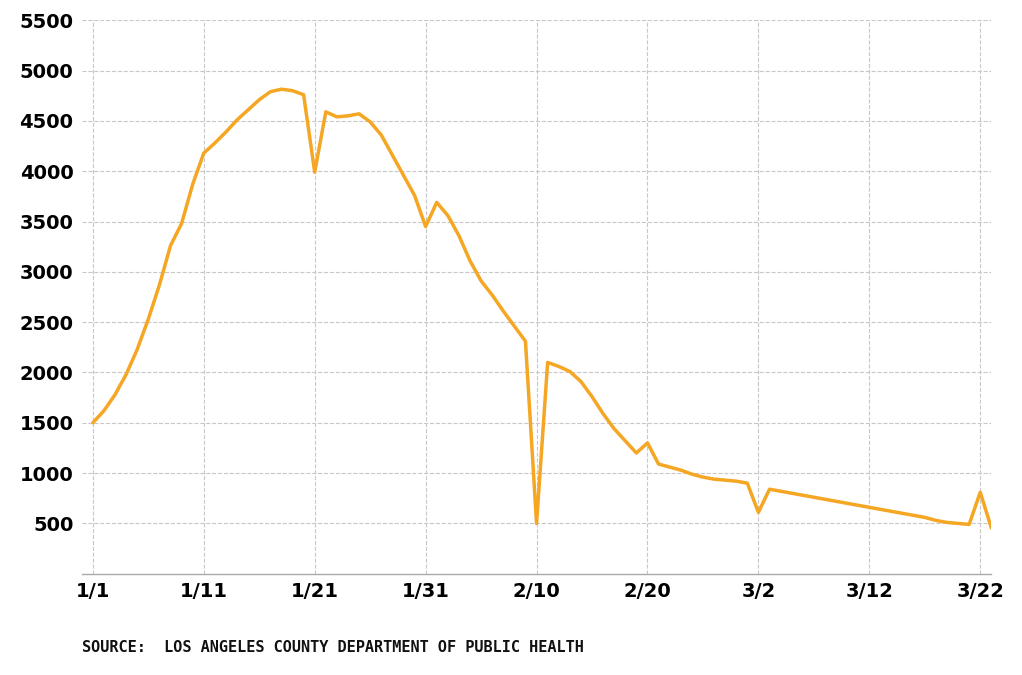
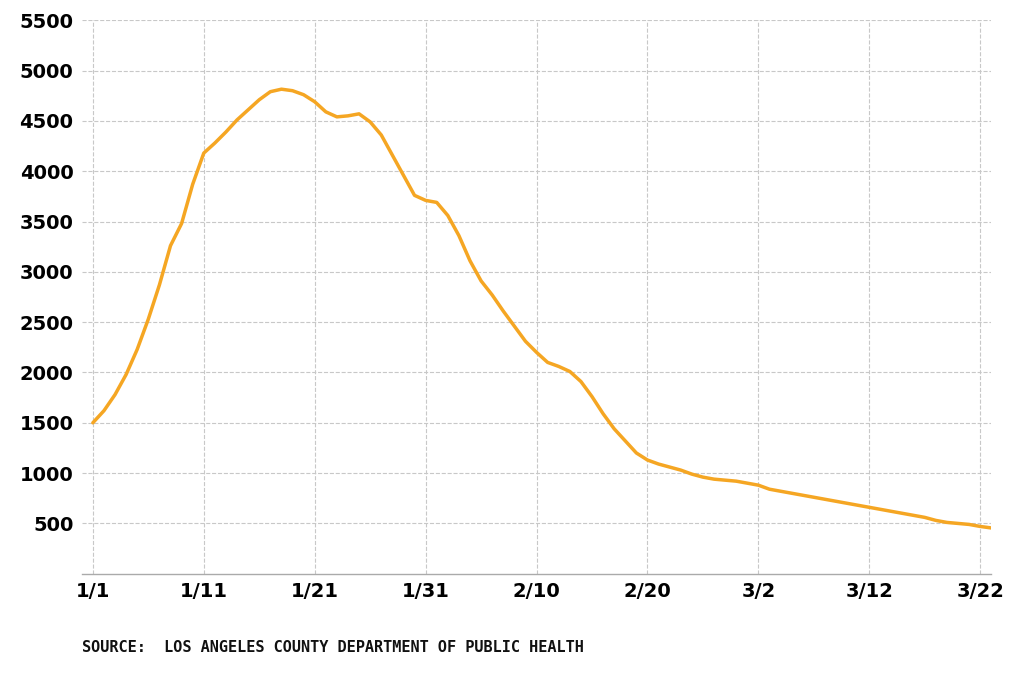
1/21: 3990 -> 4690
1/31: 3450 -> 3710
2/10: 500 -> 2200
2/20: 1300 -> 1130
3/2: 610 -> 880
3/22: 810 -> 470
